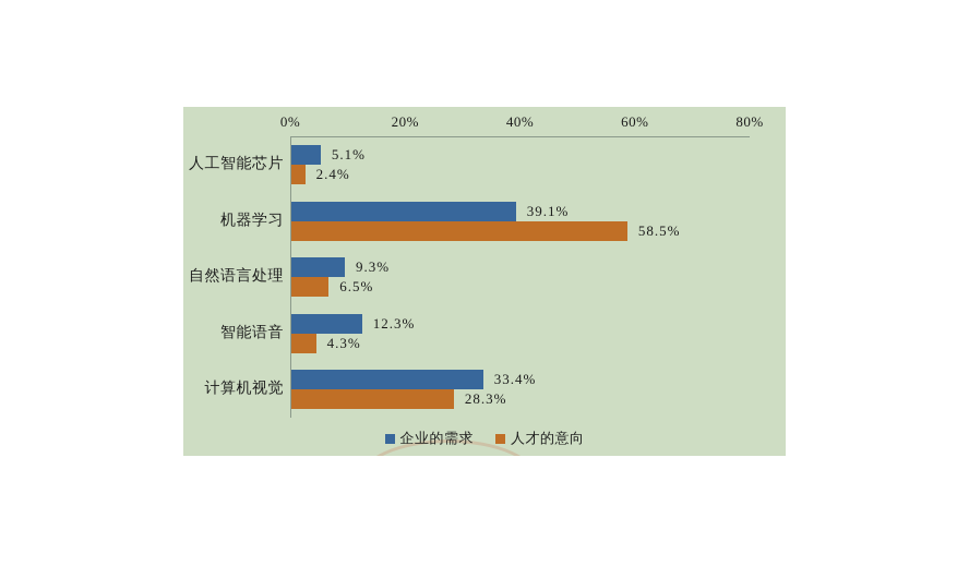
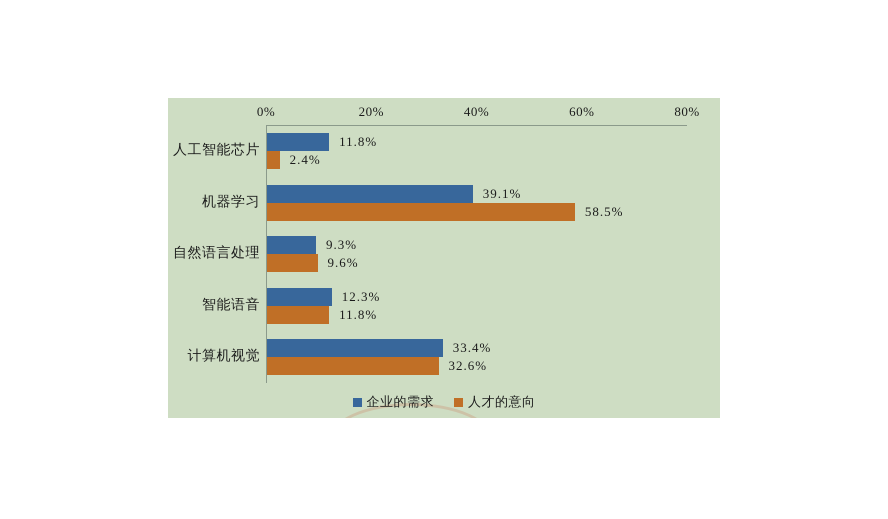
企业的需求/人工智能芯片: 5.1% -> 11.8%
人才的意向/自然语言处理: 6.5% -> 9.6%
人才的意向/智能语音: 4.3% -> 11.8%
人才的意向/计算机视觉: 28.3% -> 32.6%
